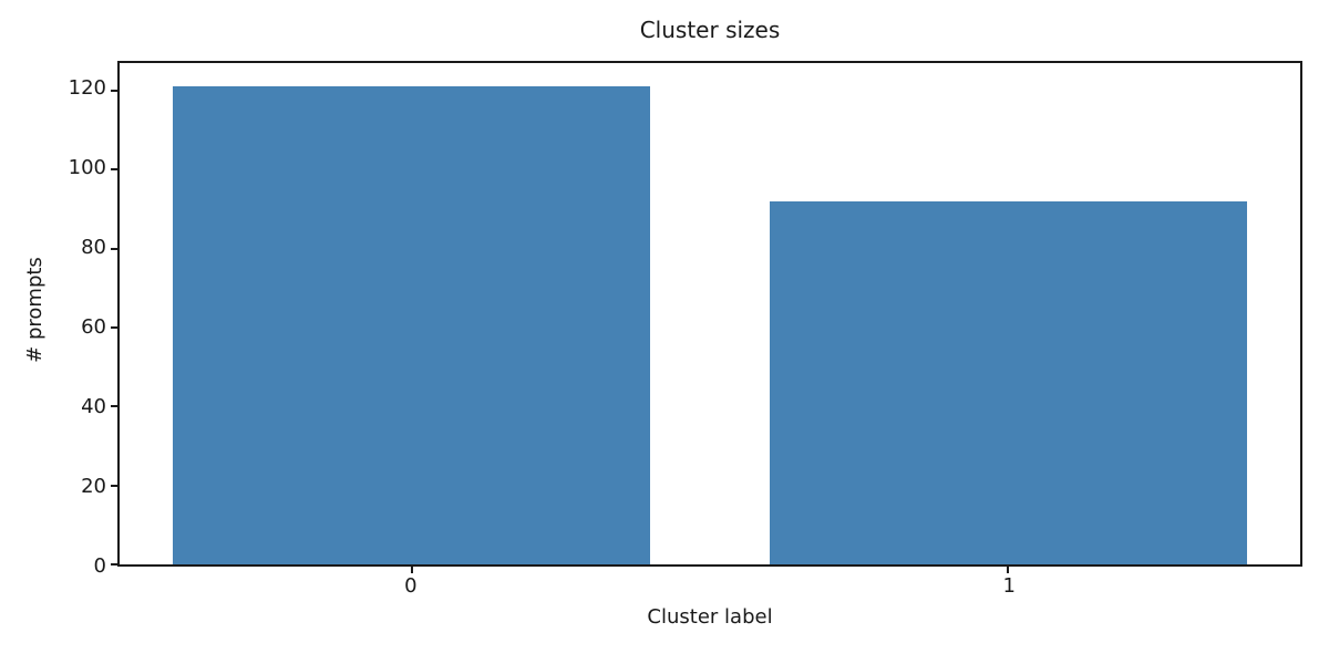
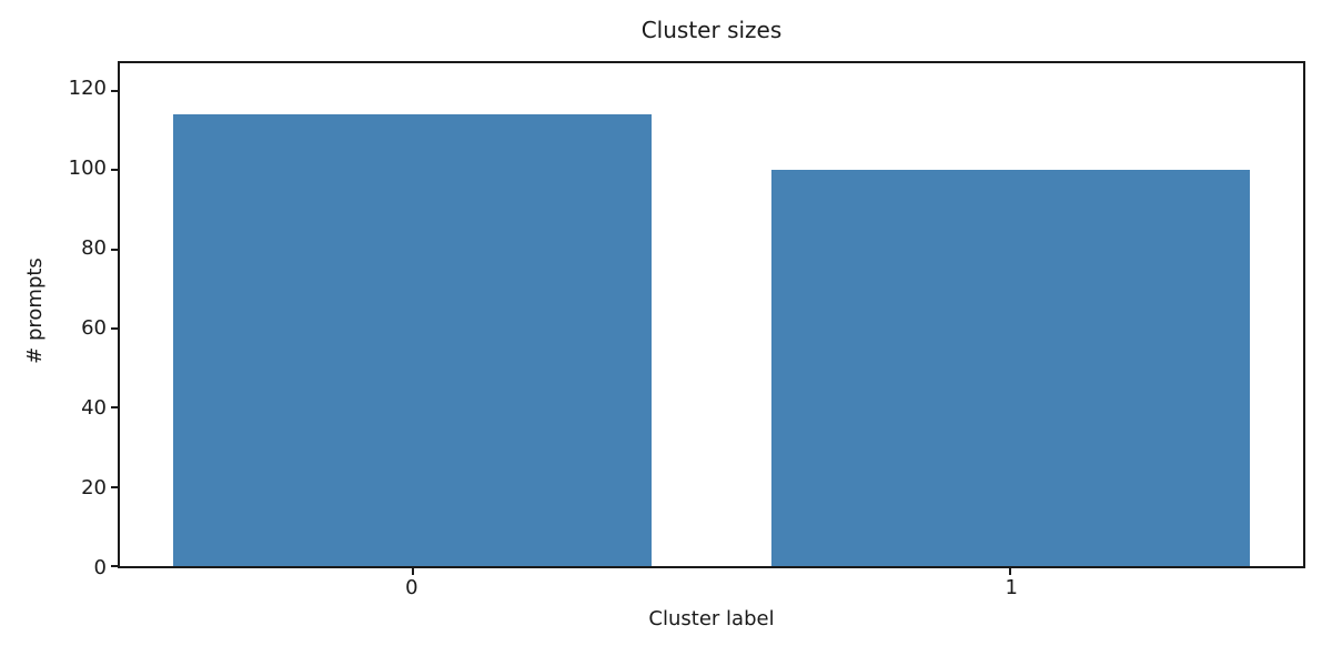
0: 121 -> 114
1: 92 -> 100
